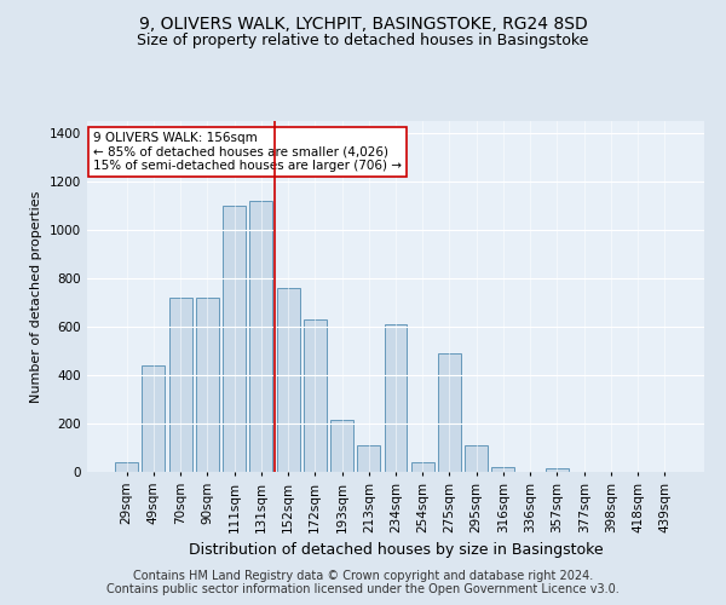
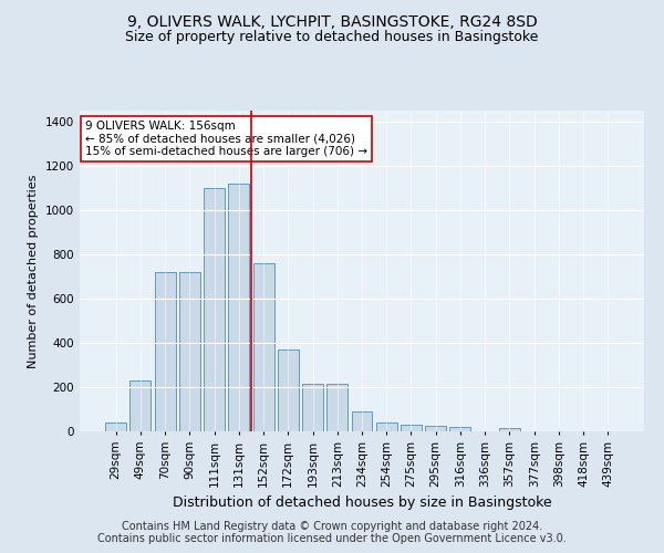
49sqm: 440 -> 230
172sqm: 630 -> 370
213sqm: 110 -> 220
234sqm: 610 -> 90
275sqm: 490 -> 30
295sqm: 110 -> 20
